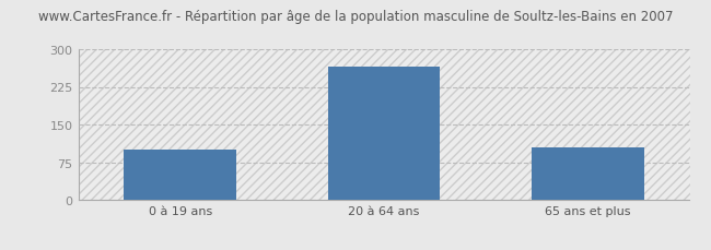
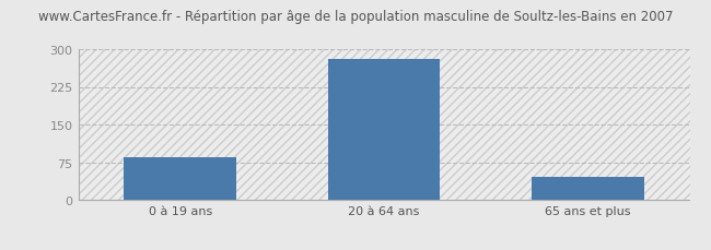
0 à 19 ans: 100 -> 85
20 à 64 ans: 265 -> 280
65 ans et plus: 105 -> 45
